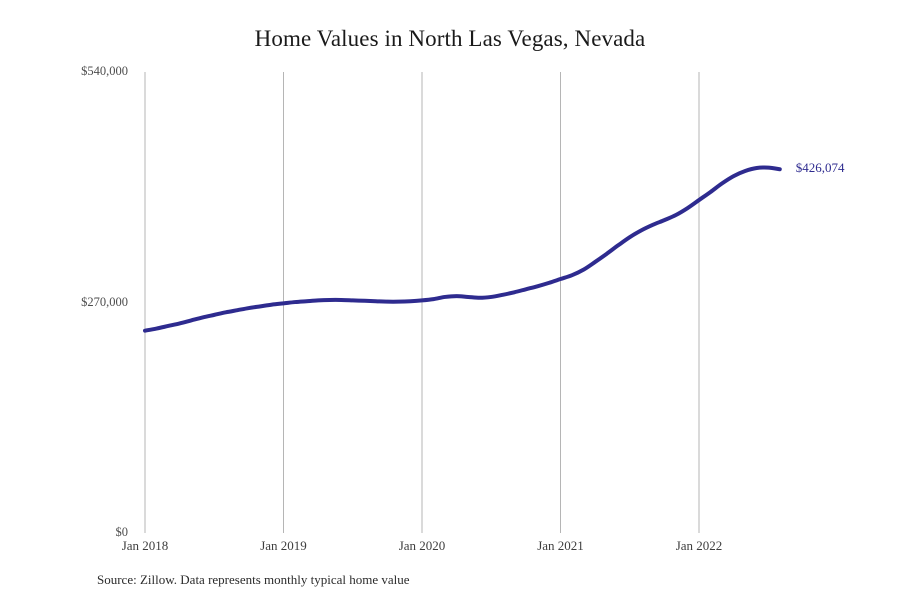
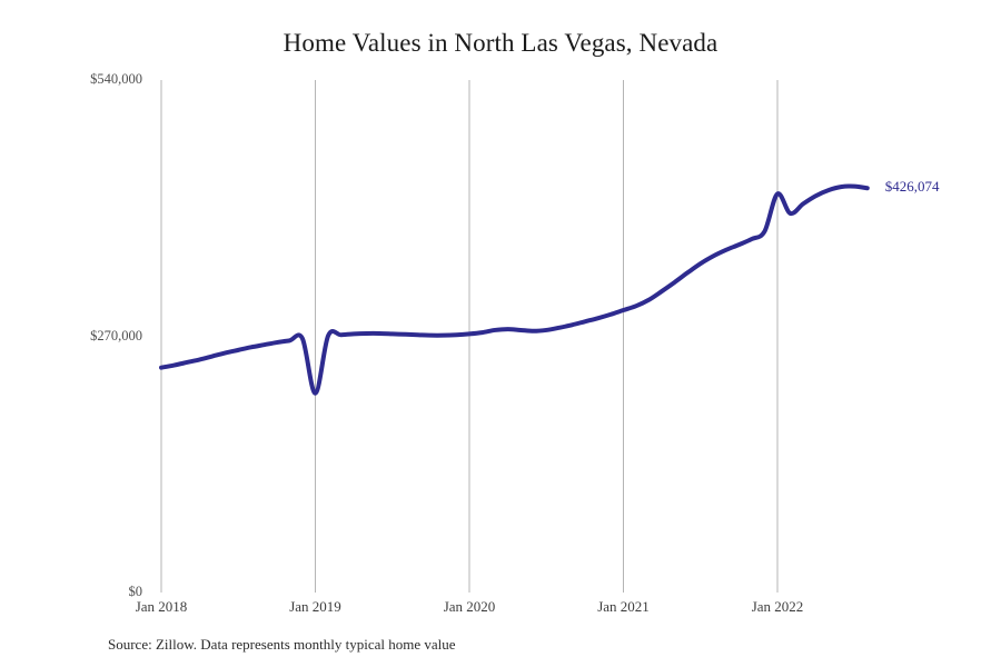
Jan 2019: $270000 -> $210000
Jan 2022: $390000 -> $420000
